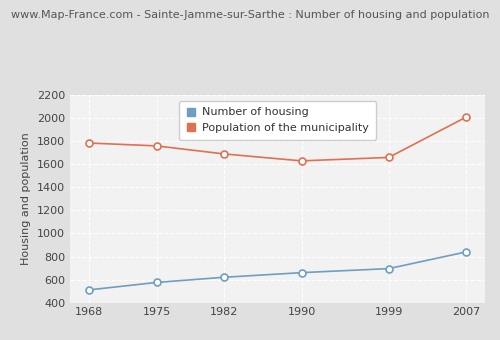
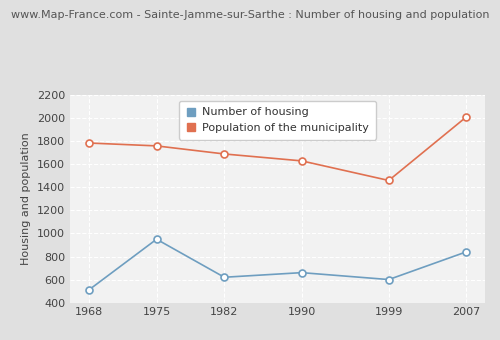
Number of housing/1975: 580 -> 950
Number of housing/1999: 700 -> 600
Population of the municipality/1999: 1660 -> 1460
